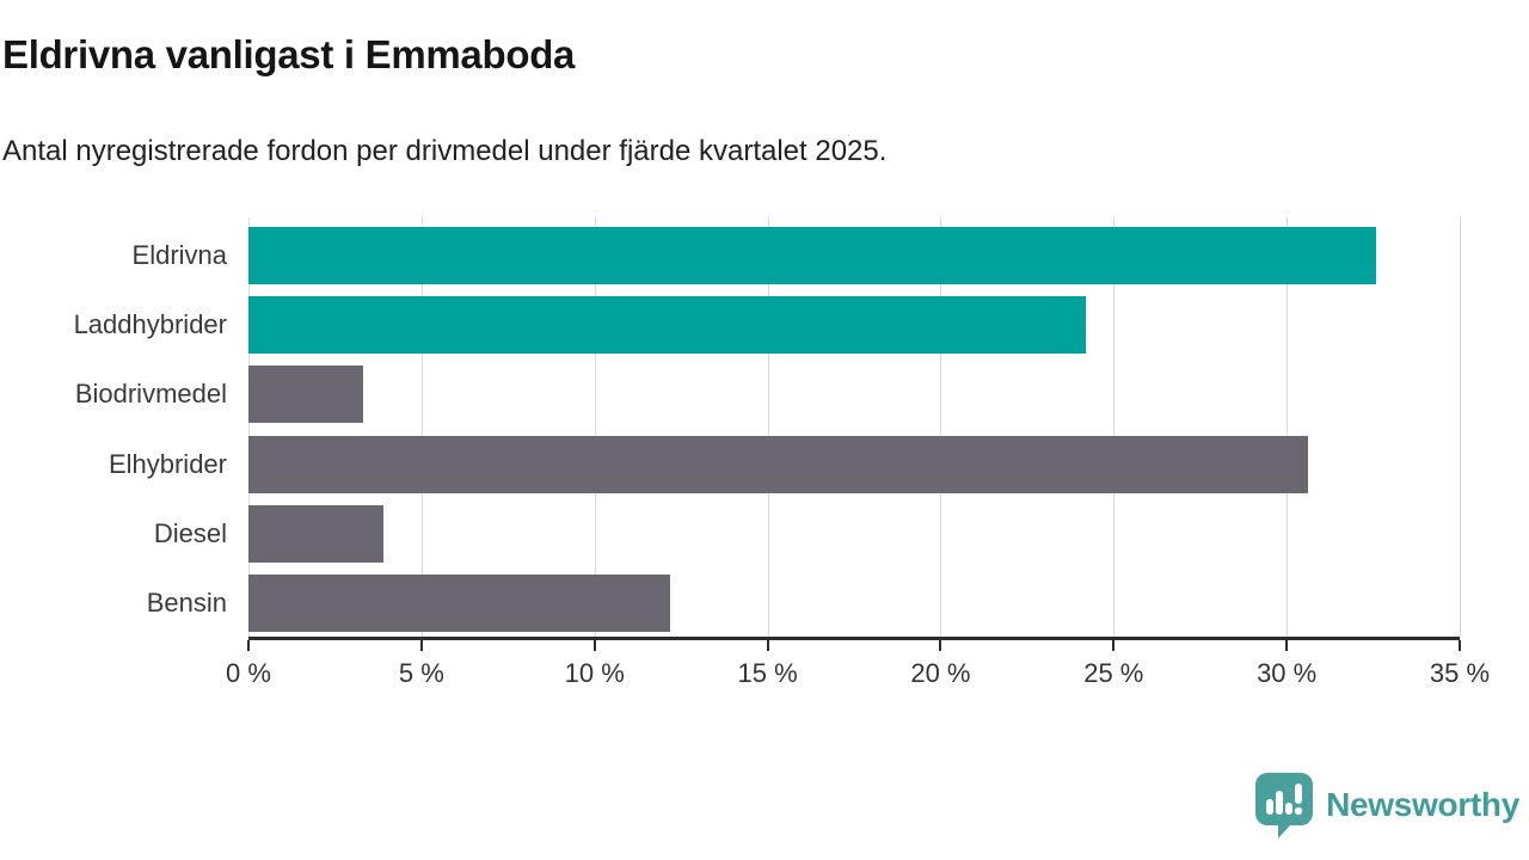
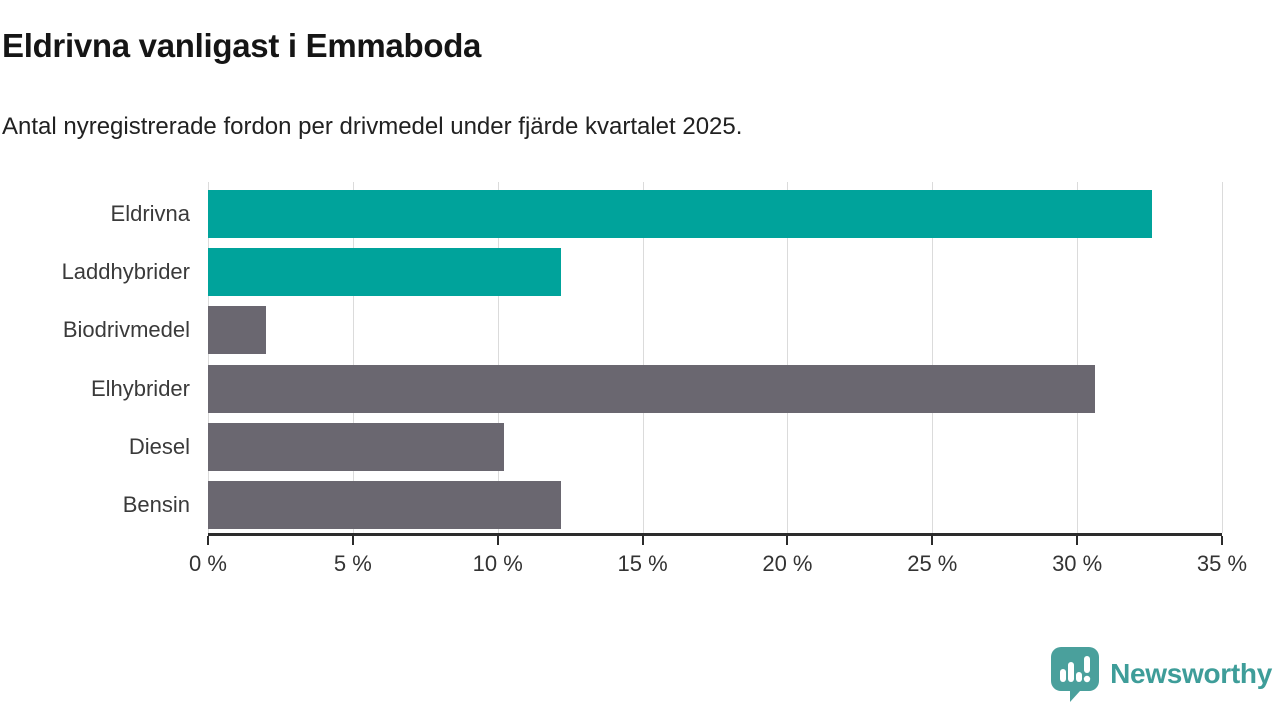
Laddhybrider: 24.2% -> 12.2%
Biodrivmedel: 3.3% -> 2.0%
Diesel: 3.9% -> 10.2%
